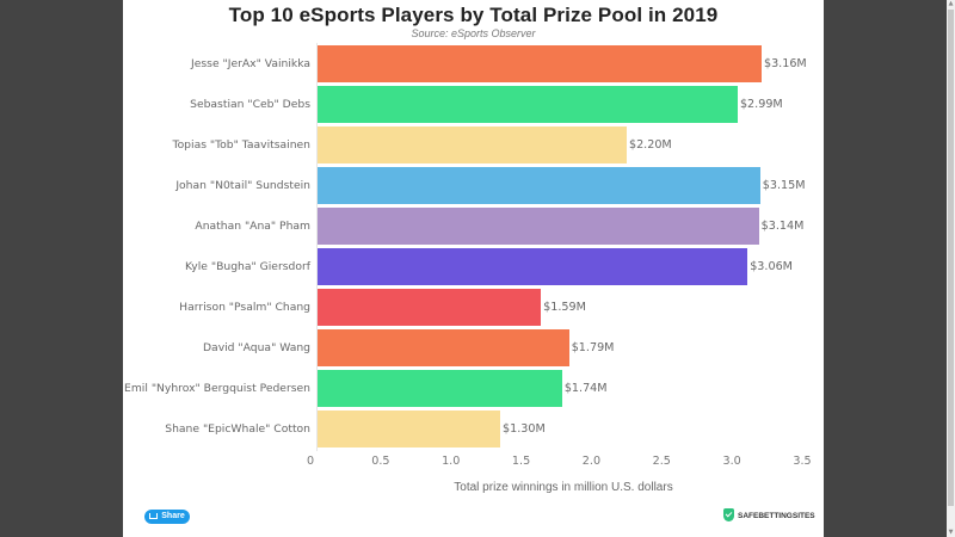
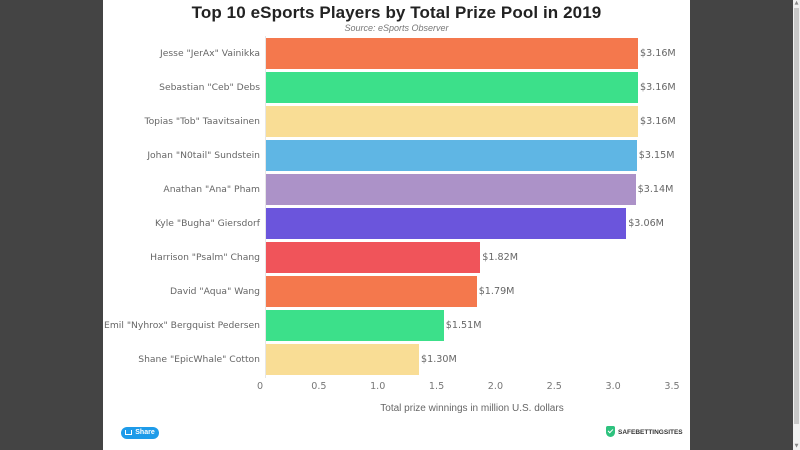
Sebastian "Ceb" Debs: $2.99M -> $3.16M
Topias "Tob" Taavitsainen: $2.20M -> $3.16M
Harrison "Psalm" Chang: $1.59M -> $1.82M
Emil "Nyhrox" Bergquist Pedersen: $1.74M -> $1.51M
